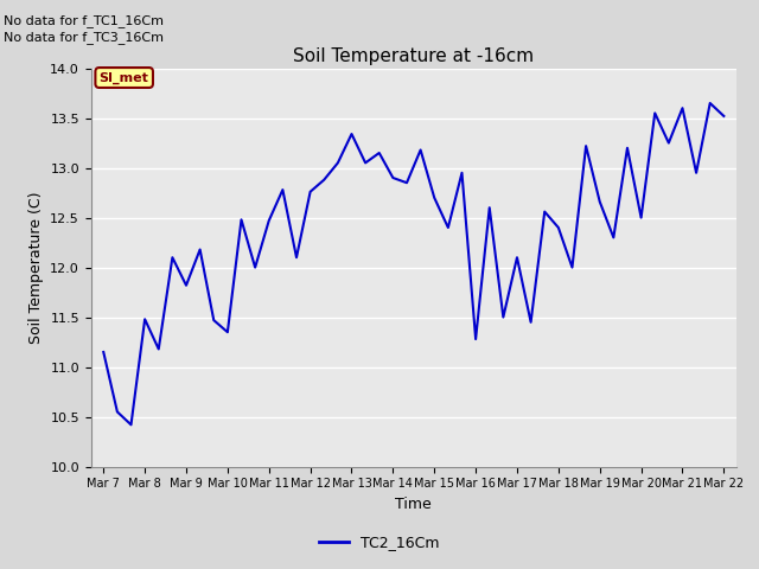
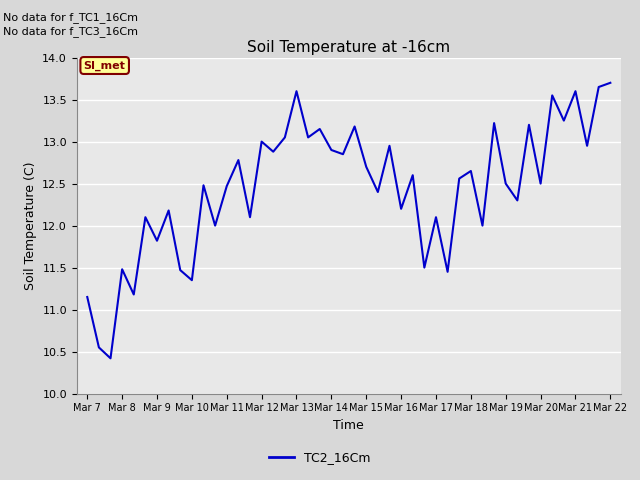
Mar 12: 12.76 -> 13.00
Mar 13: 13.34 -> 13.60
Mar 16: 11.28 -> 12.20
Mar 18: 12.40 -> 12.65
Mar 19: 12.66 -> 12.50
Mar 22: 13.52 -> 13.70
